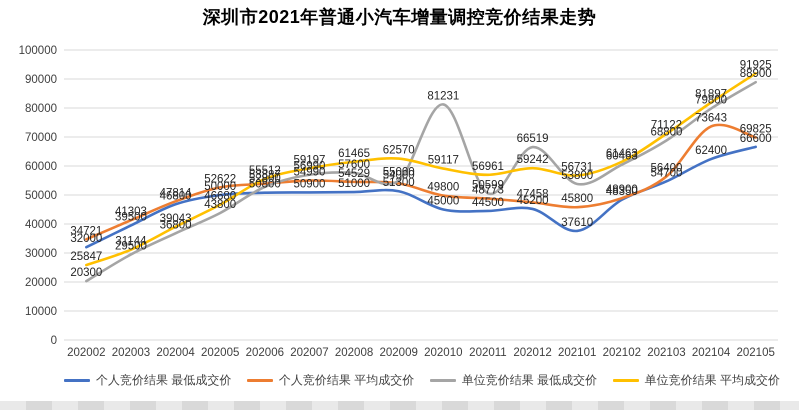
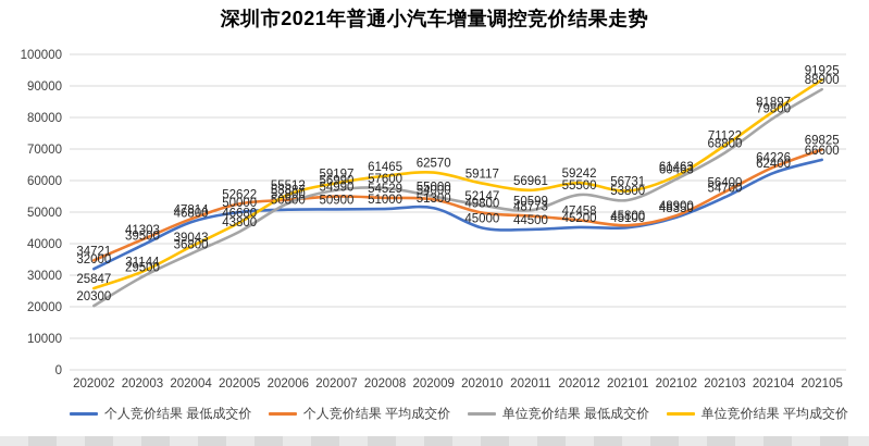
单位竞价结果 最低成交价/202010: 81231 -> 52147
单位竞价结果 最低成交价/202012: 66519 -> 55500
个人竞价结果 最低成交价/202101: 37610 -> 45100
个人竞价结果 平均成交价/202104: 73643 -> 64226
